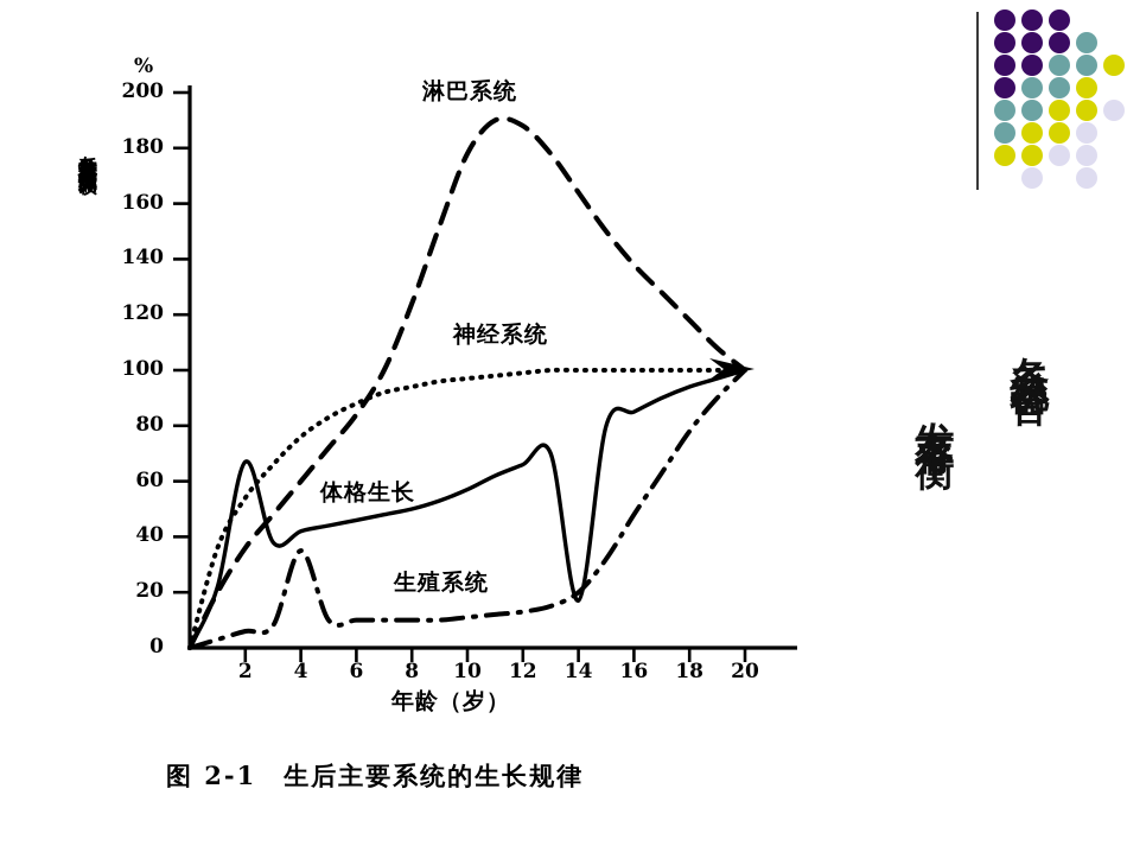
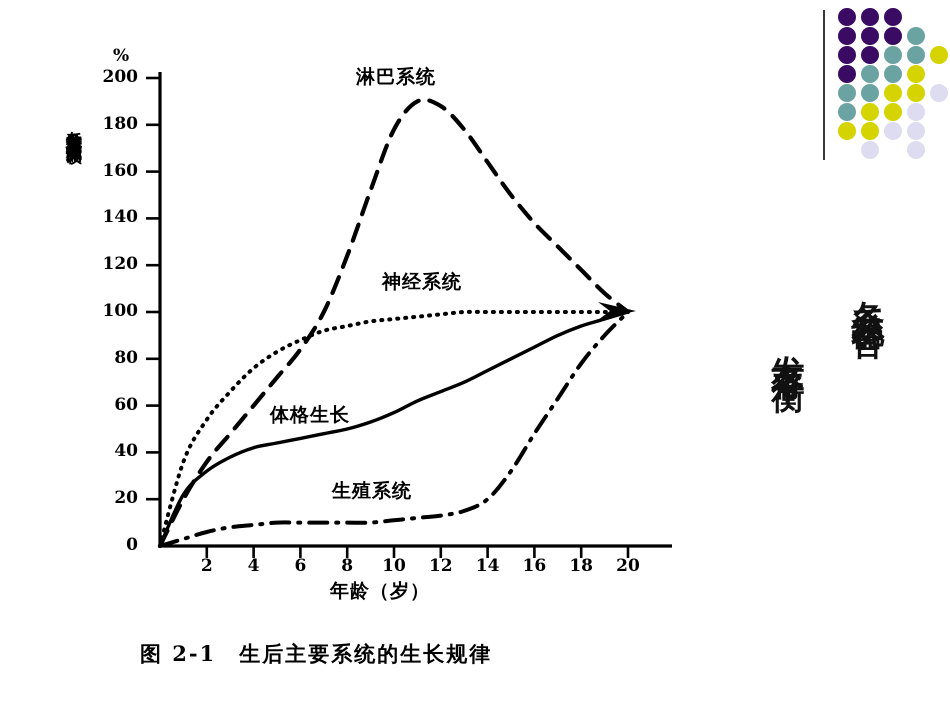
体格生长/2: 67 -> 32
生殖系统/4: 35 -> 9
体格生长/14: 17 -> 75
